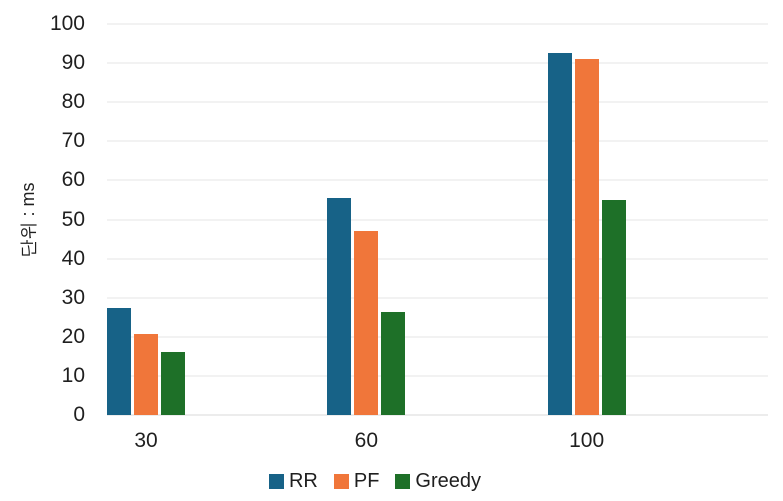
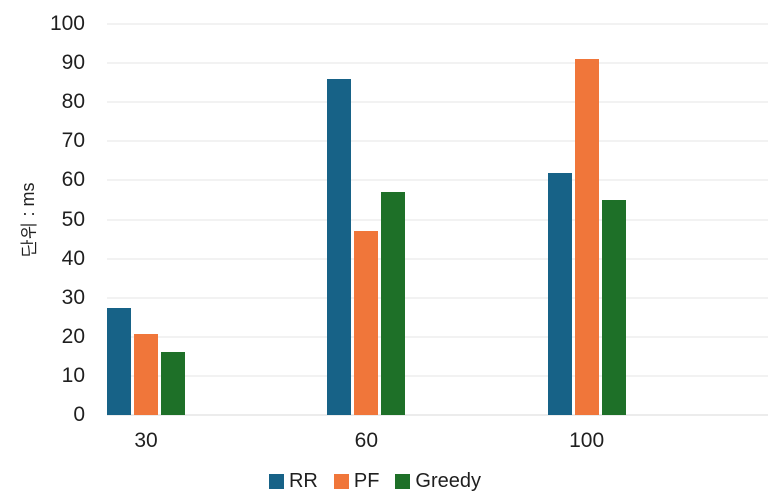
RR/60: 56 -> 86
Greedy/60: 26 -> 57
RR/100: 92 -> 62
